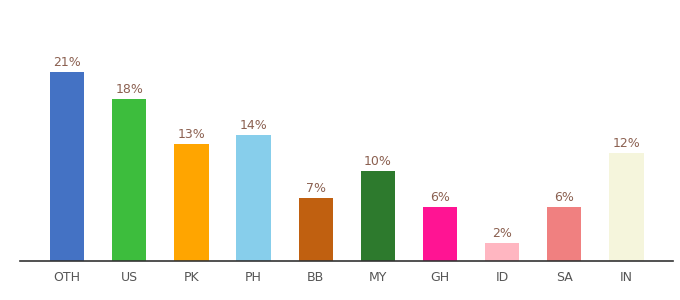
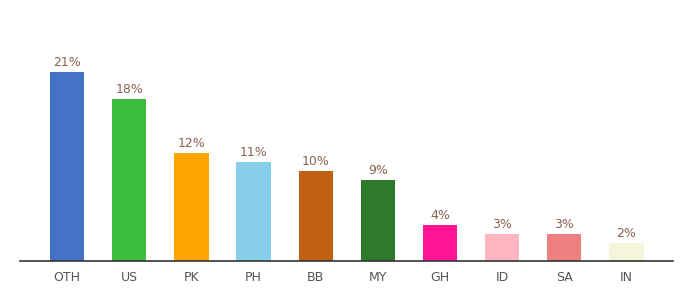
PK: 13% -> 12%
PH: 14% -> 11%
BB: 7% -> 10%
MY: 10% -> 9%
GH: 6% -> 4%
ID: 2% -> 3%
SA: 6% -> 3%
IN: 12% -> 2%
